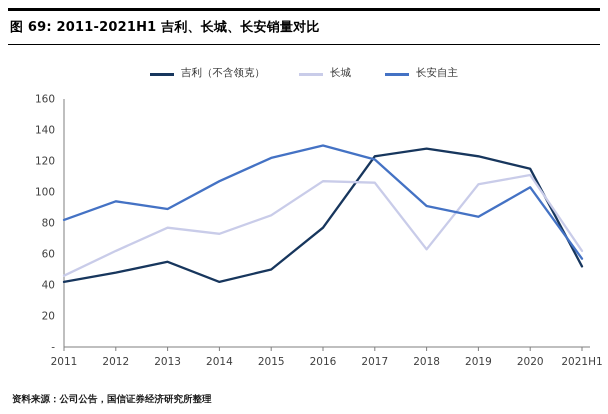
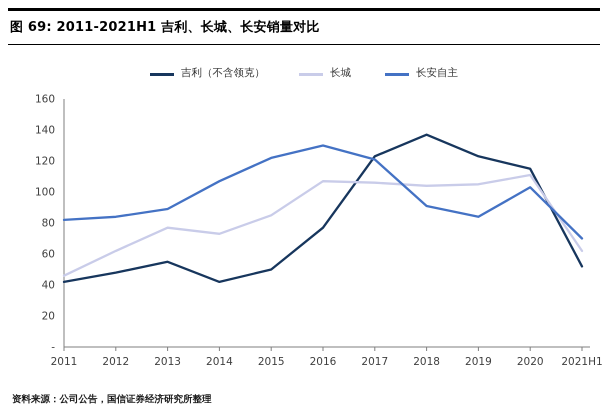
长安自主/2012: 94 -> 84
吉利（不含领克）/2018: 128 -> 137
长城/2018: 63 -> 104
长安自主/2021H1: 57 -> 70
